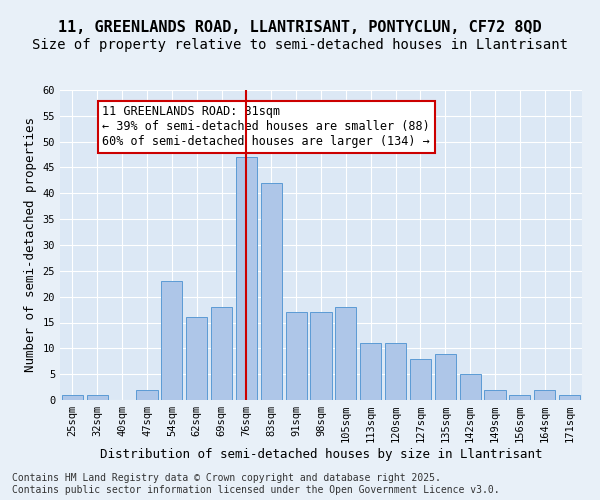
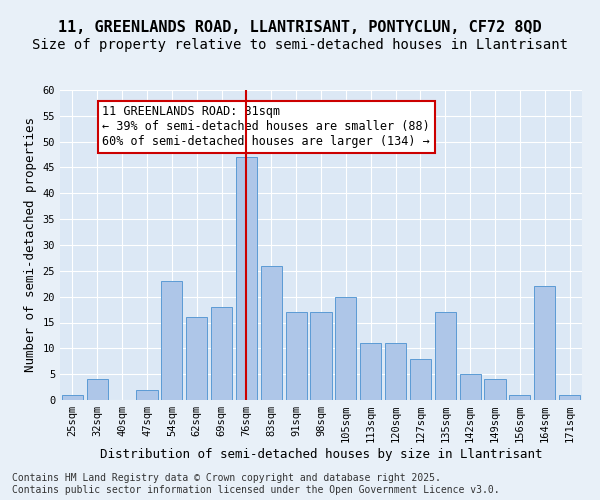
32sqm: 1 -> 4
83sqm: 42 -> 26
105sqm: 18 -> 20
135sqm: 9 -> 17
149sqm: 2 -> 4
164sqm: 2 -> 22
